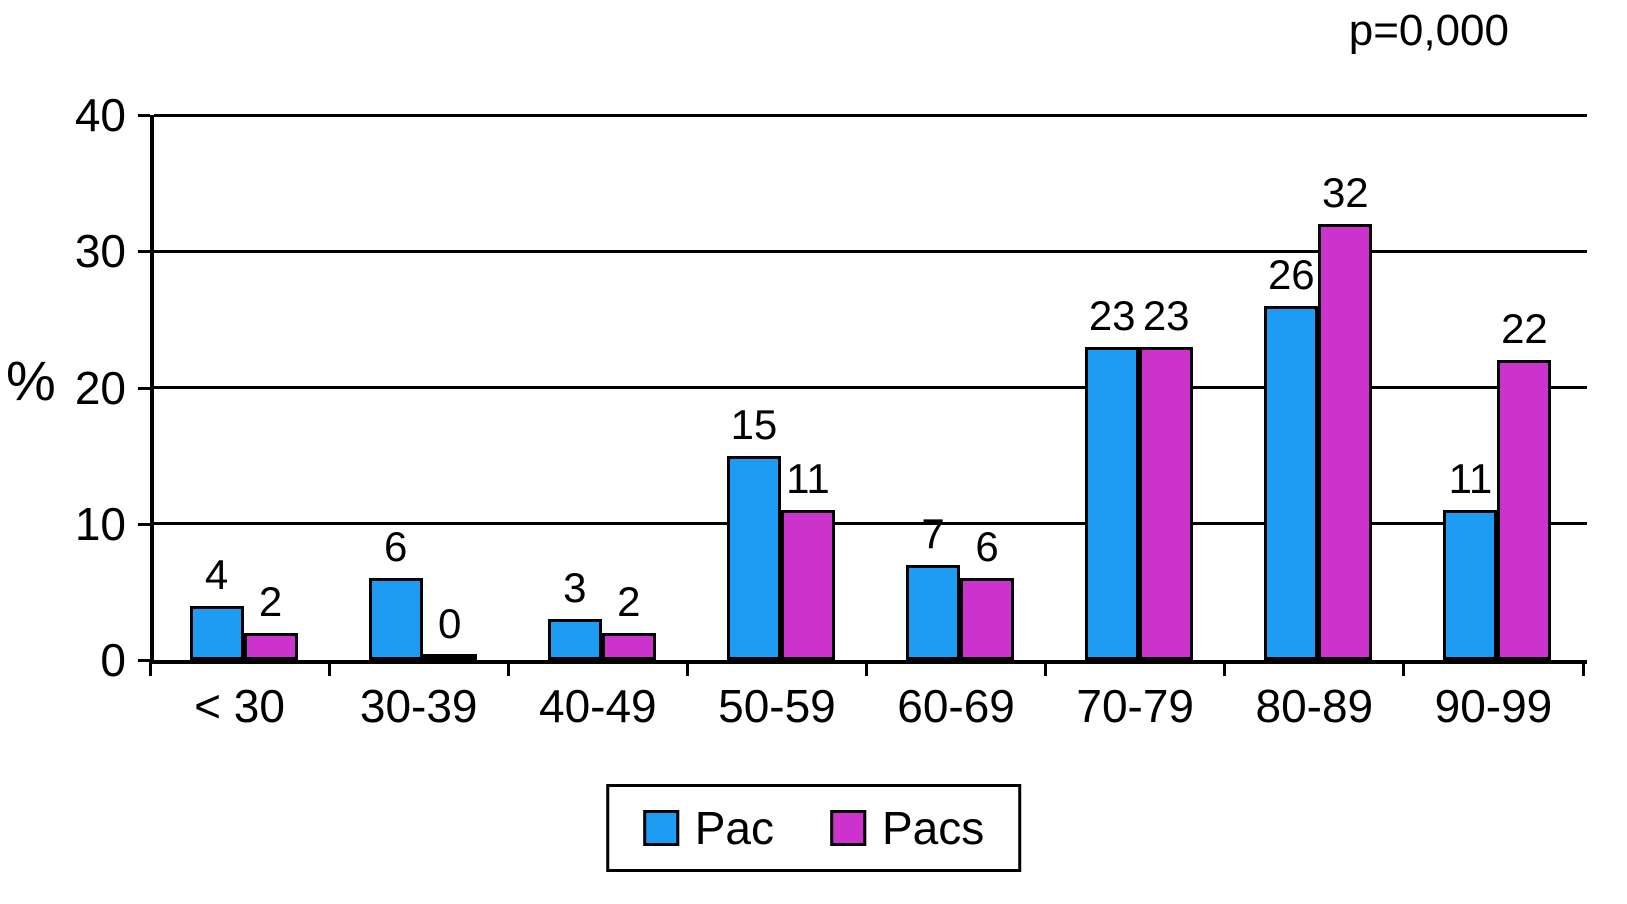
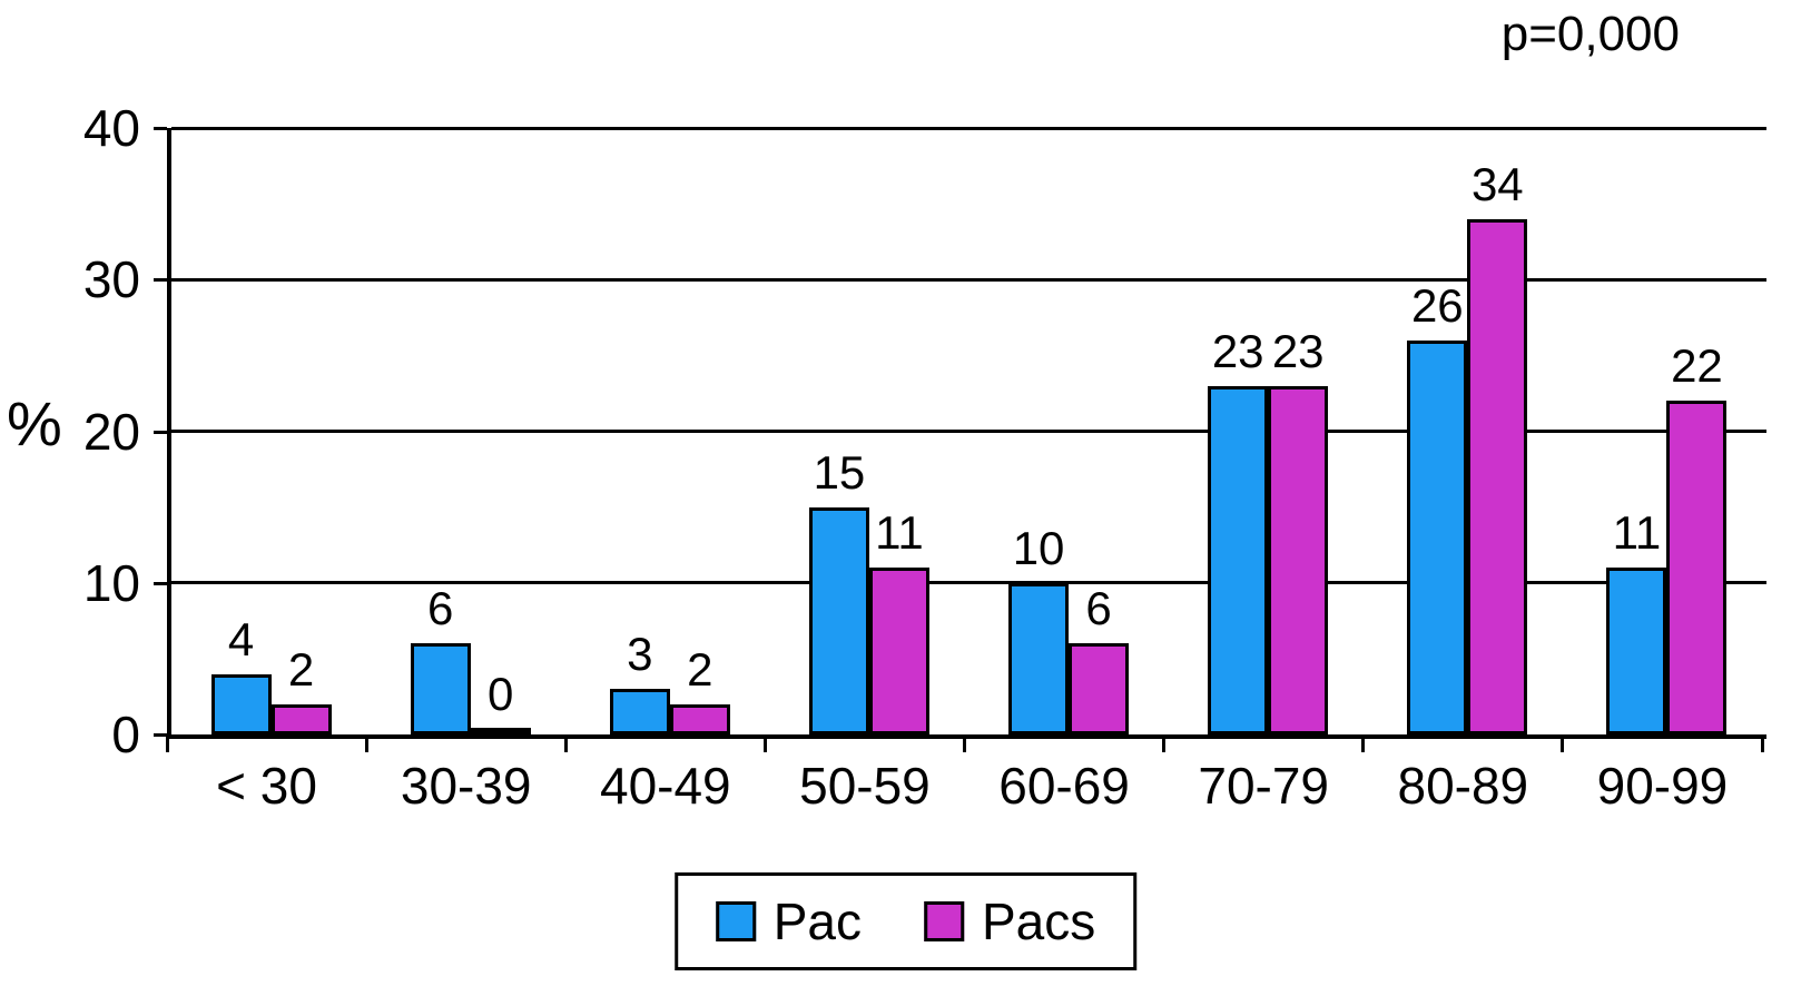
Pac/60-69: 7 -> 10
Pacs/80-89: 32 -> 34
